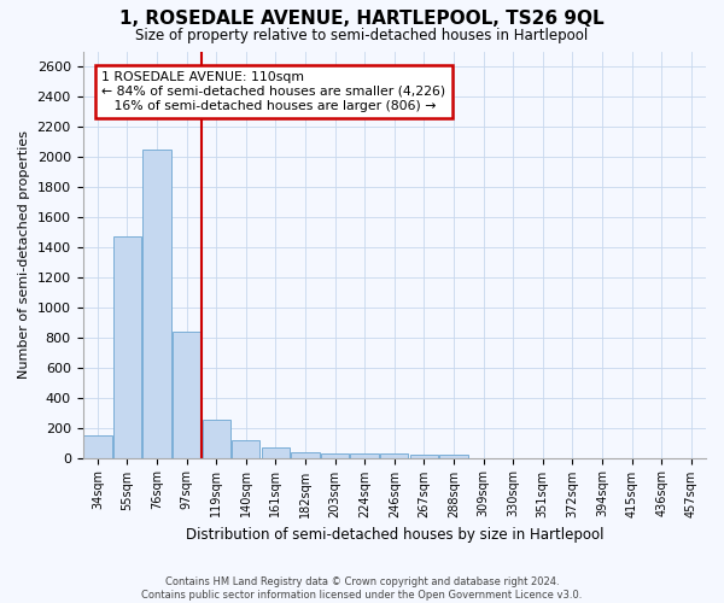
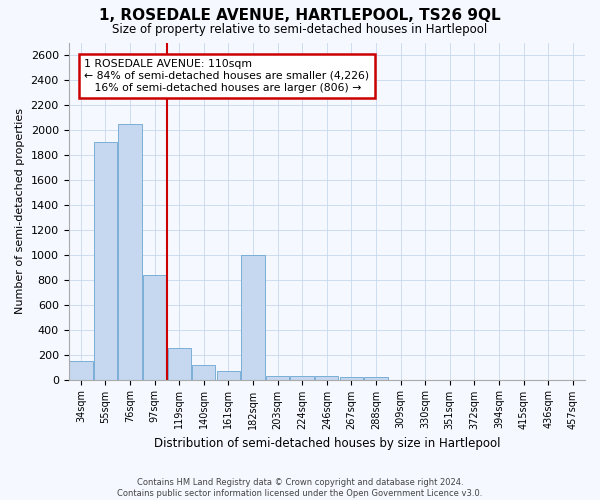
55sqm: 1470 -> 1900
182sqm: 40 -> 1000
